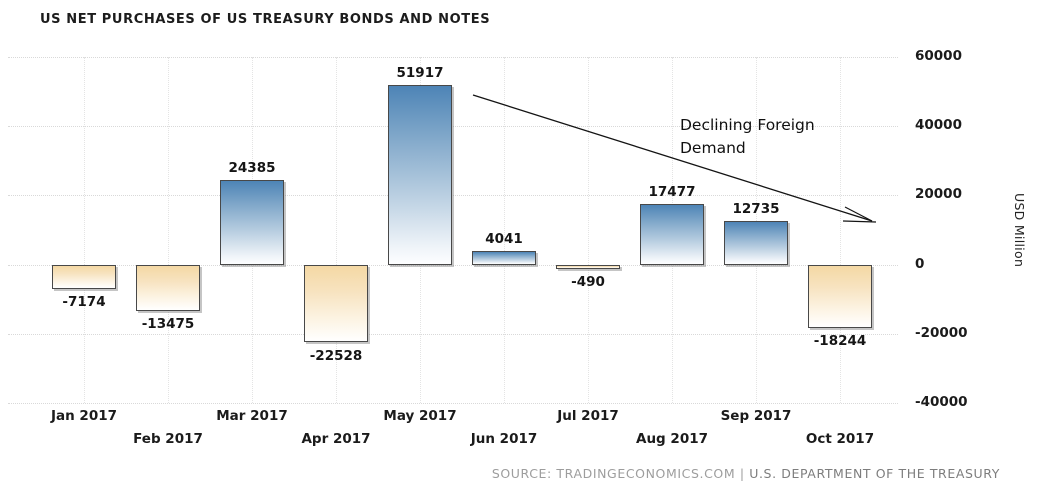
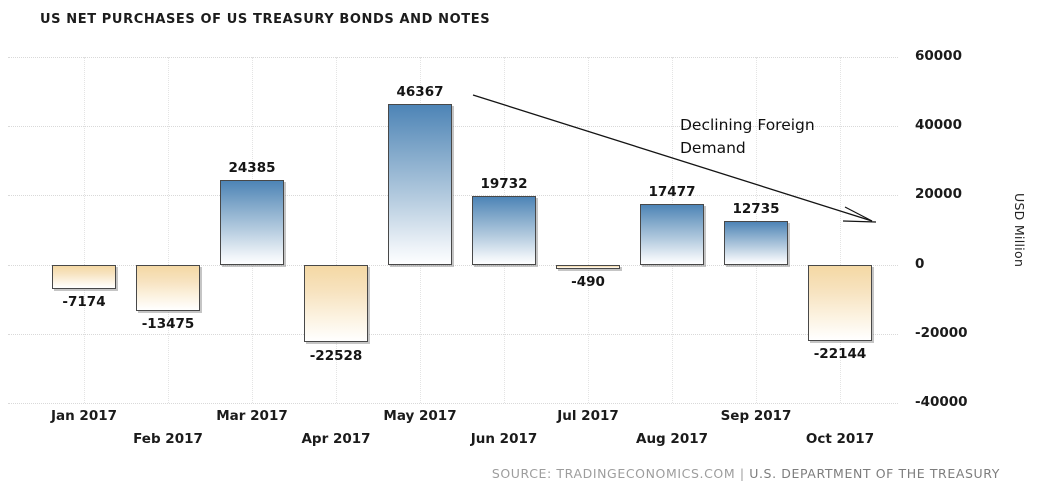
May 2017: 51917 -> 46367
Jun 2017: 4041 -> 19732
Oct 2017: -18244 -> -22144
